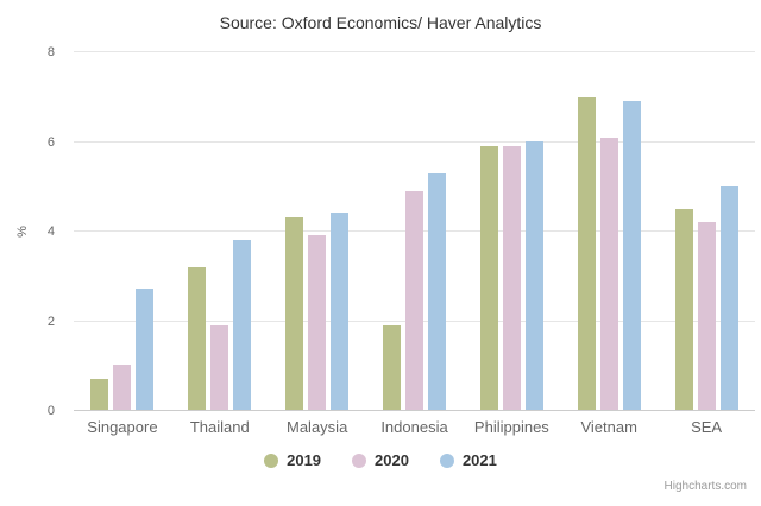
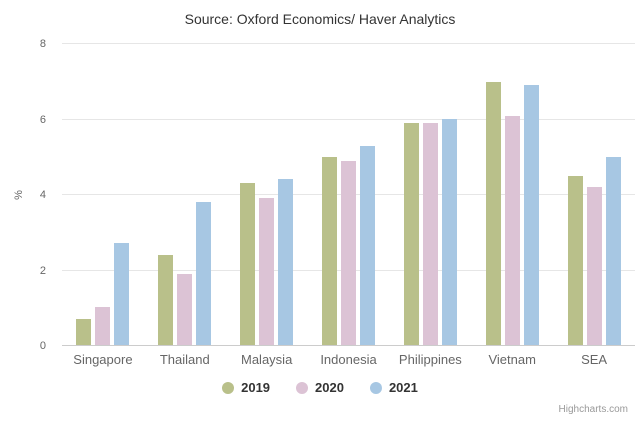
2019/Thailand: 3.2 -> 2.4
2019/Indonesia: 1.9 -> 5.0
